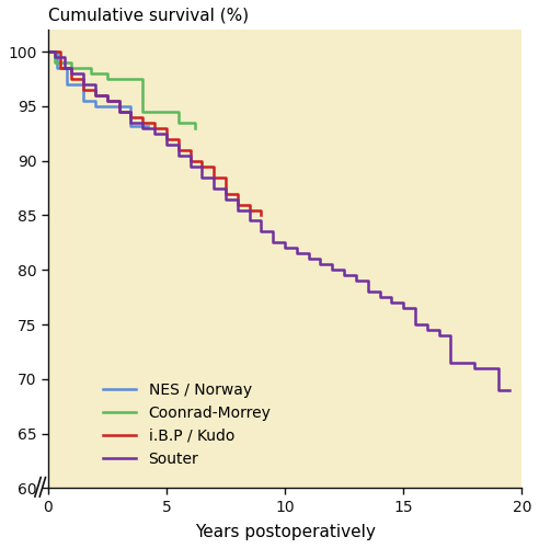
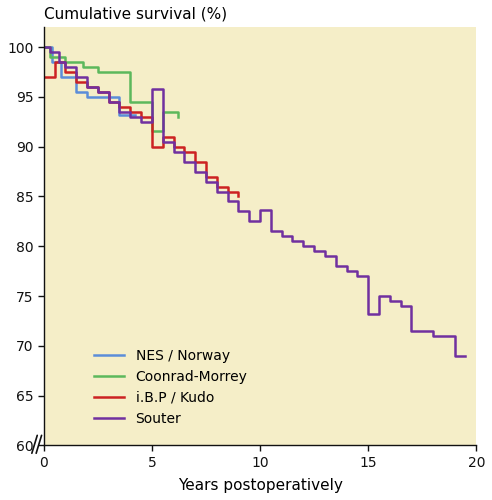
i.B.P / Kudo/0: 100.0 -> 97.0
Coonrad-Morrey/5: 94.5 -> 91.6
i.B.P / Kudo/5: 92.0 -> 90.0
Souter/5: 91.5 -> 95.8
Souter/10: 82.0 -> 83.6
Souter/15: 76.5 -> 73.2
